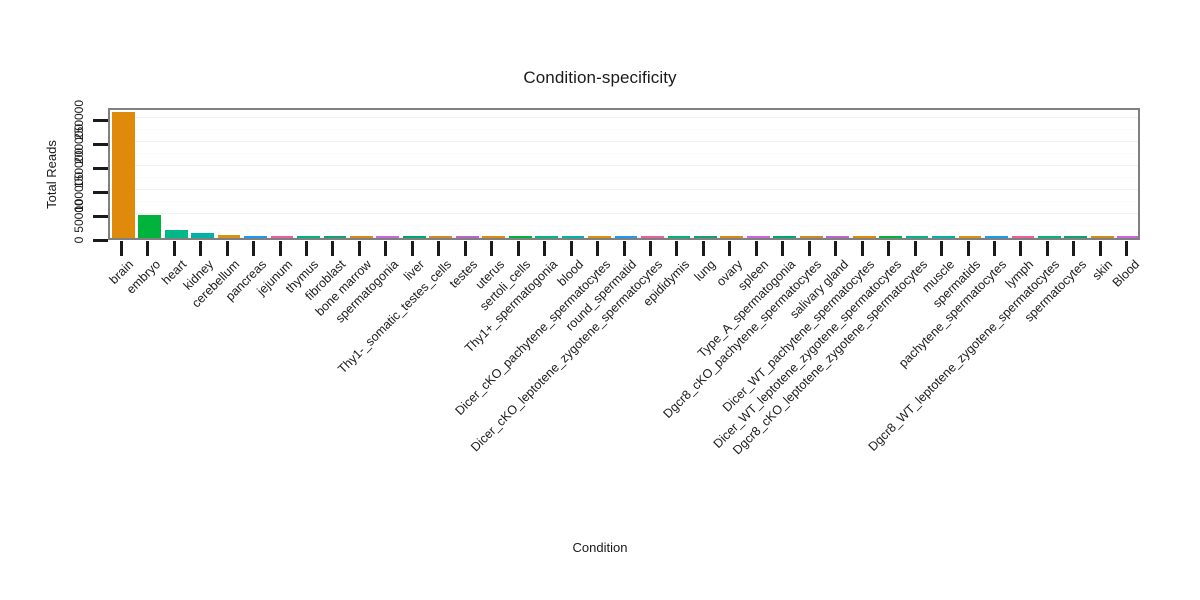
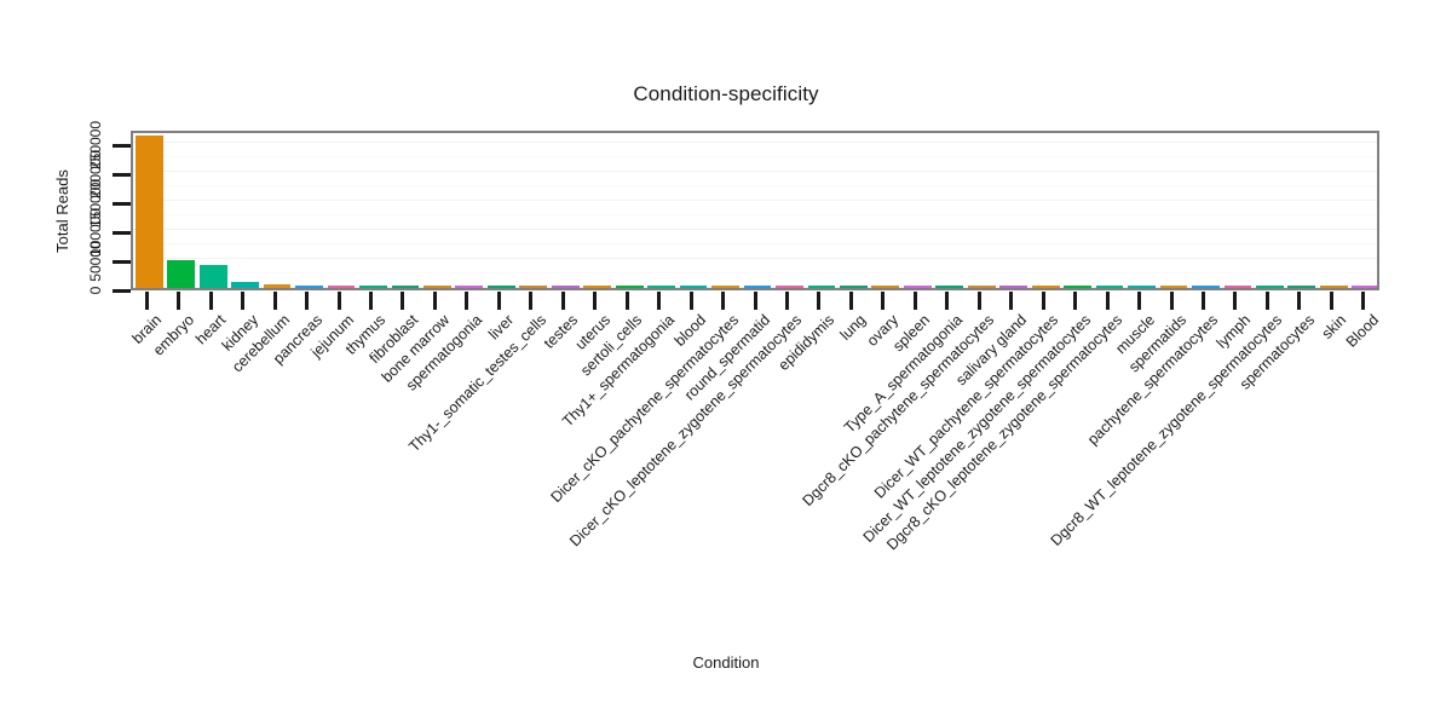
heart: 20000 -> 40000
